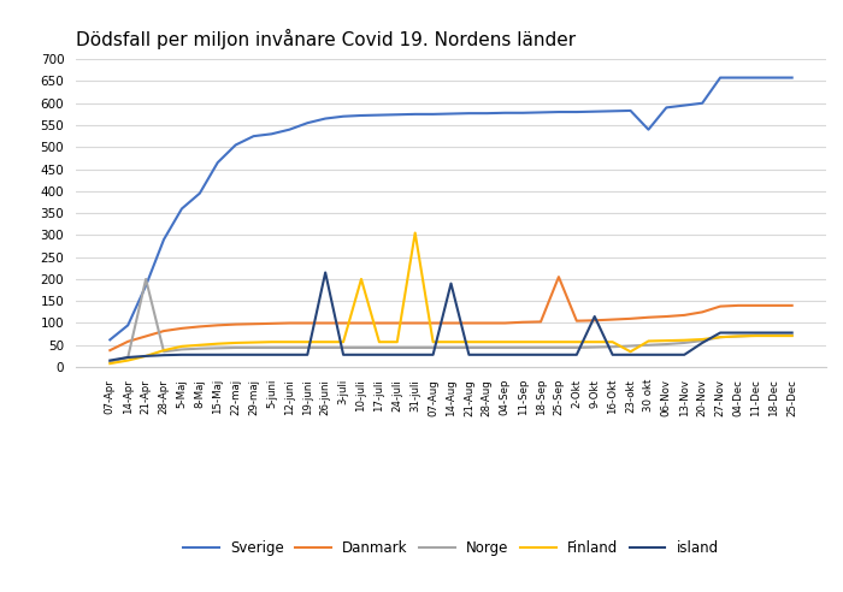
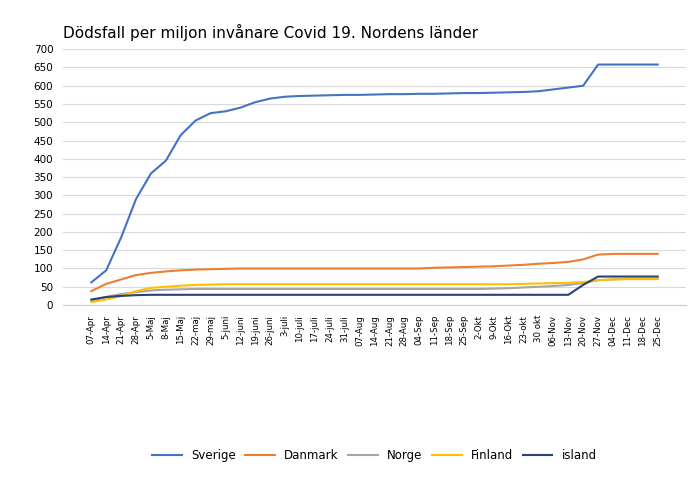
Norge/21-Apr: 200 -> 30
island/26-juni: 215 -> 28
Finland/10-juli: 200 -> 57
Finland/31-juli: 305 -> 57
island/14-Aug: 190 -> 28
Danmark/25-Sep: 205 -> 104
island/9-Okt: 115 -> 28
Finland/23-okt: 35 -> 58
Sverige/30 okt: 540 -> 585
